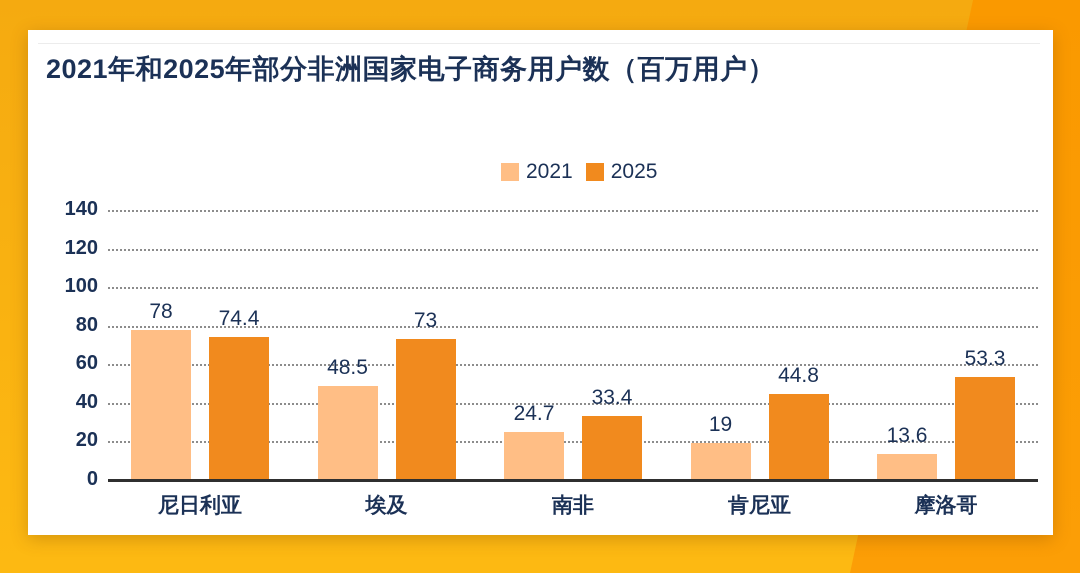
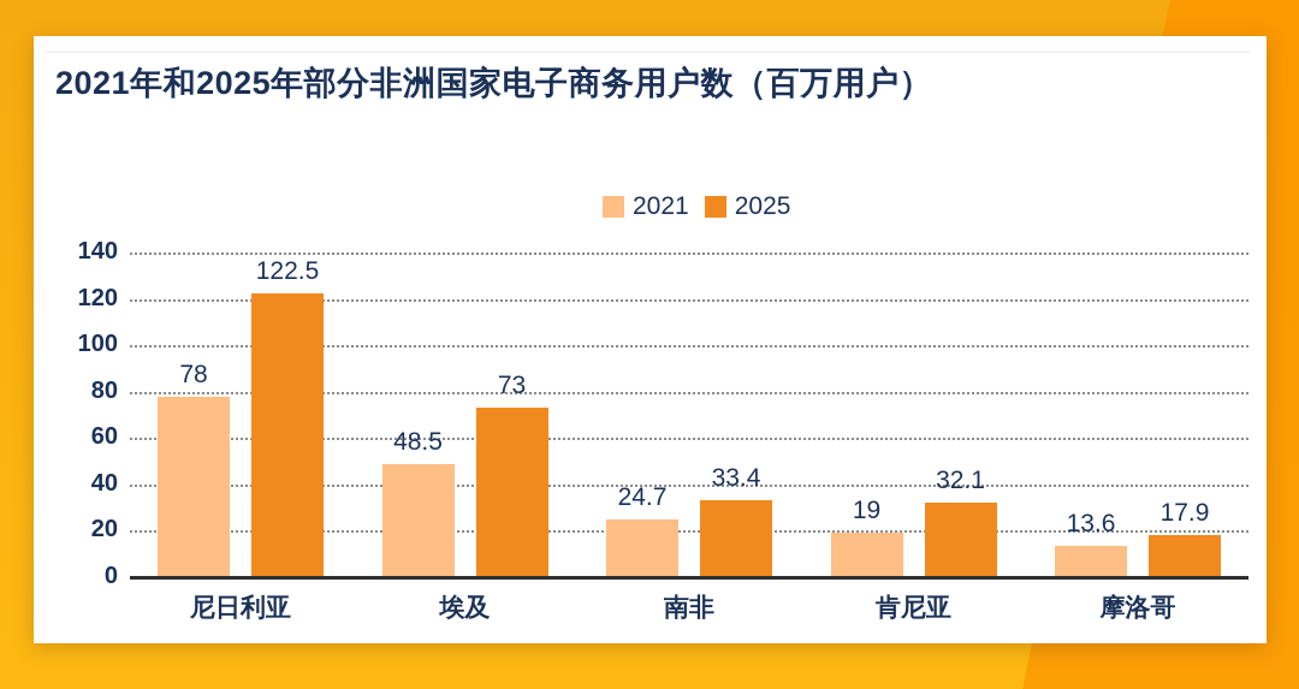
2025/尼日利亚: 74.4 -> 122.5
2025/肯尼亚: 44.8 -> 32.1
2025/摩洛哥: 53.3 -> 17.9
